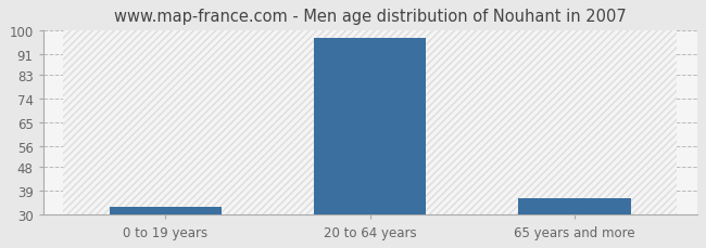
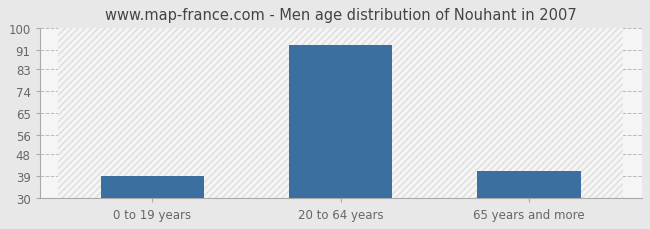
0 to 19 years: 33 -> 39
20 to 64 years: 97 -> 93
65 years and more: 36 -> 41
